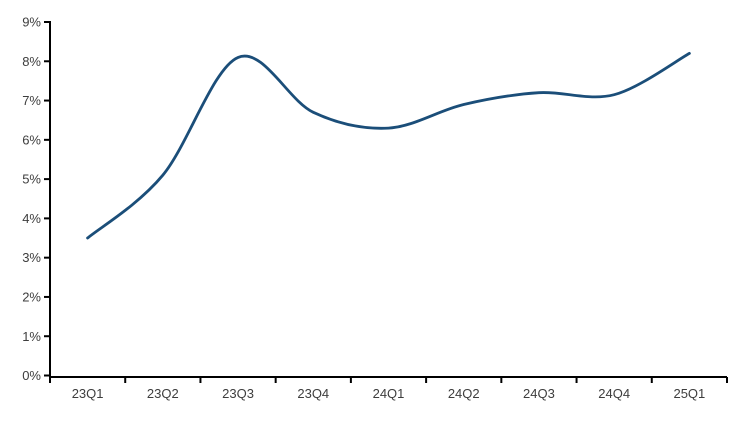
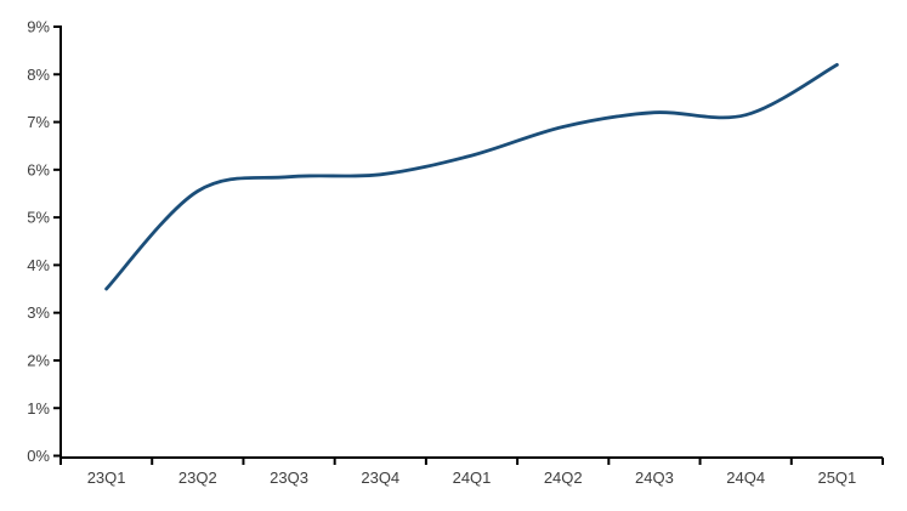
23Q2: 5.1% -> 5.5%
23Q3: 8.1% -> 5.8%
23Q4: 6.7% -> 5.9%
